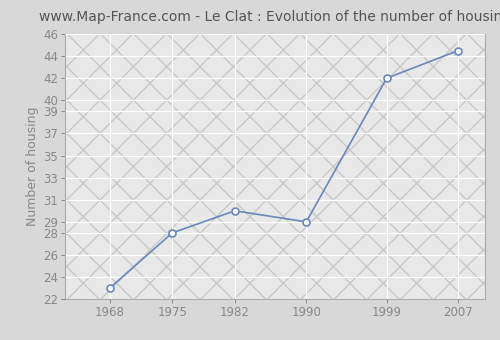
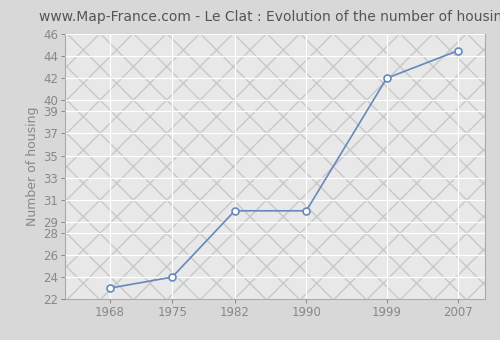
1975: 28.0 -> 24.0
1990: 29.0 -> 30.0
